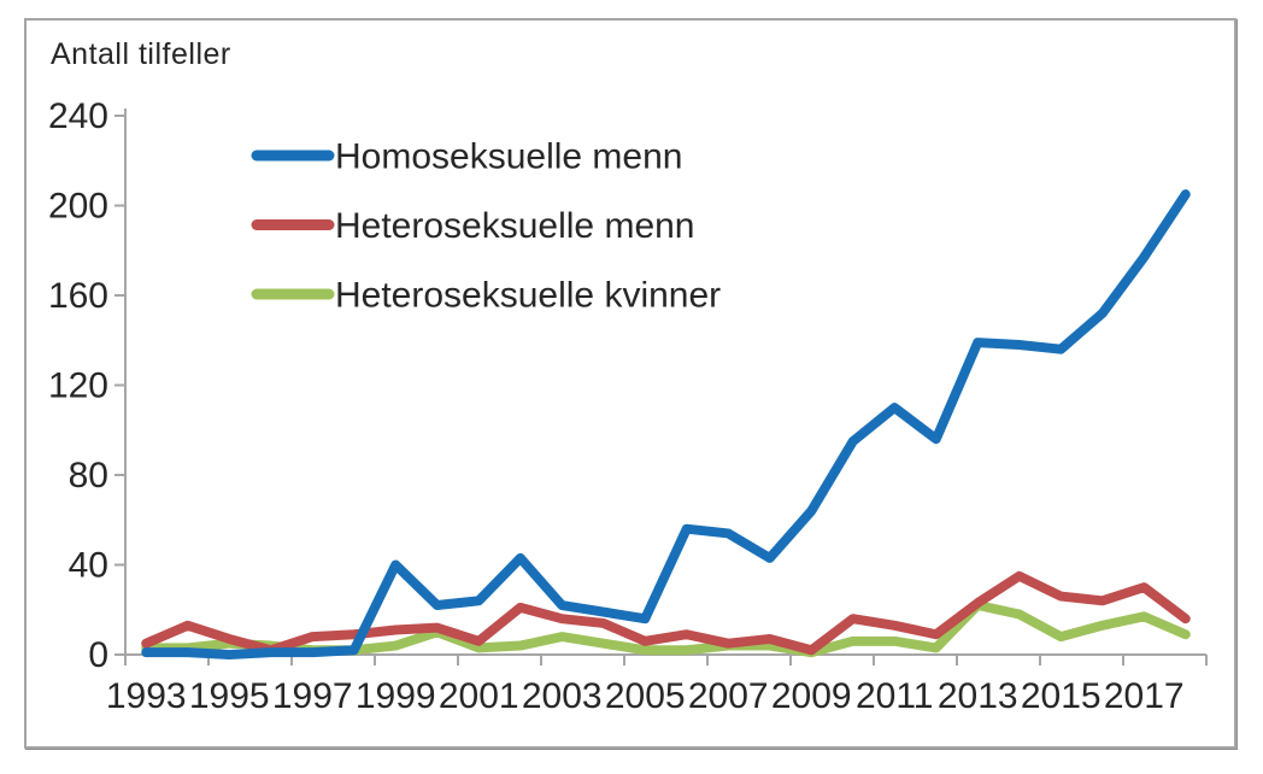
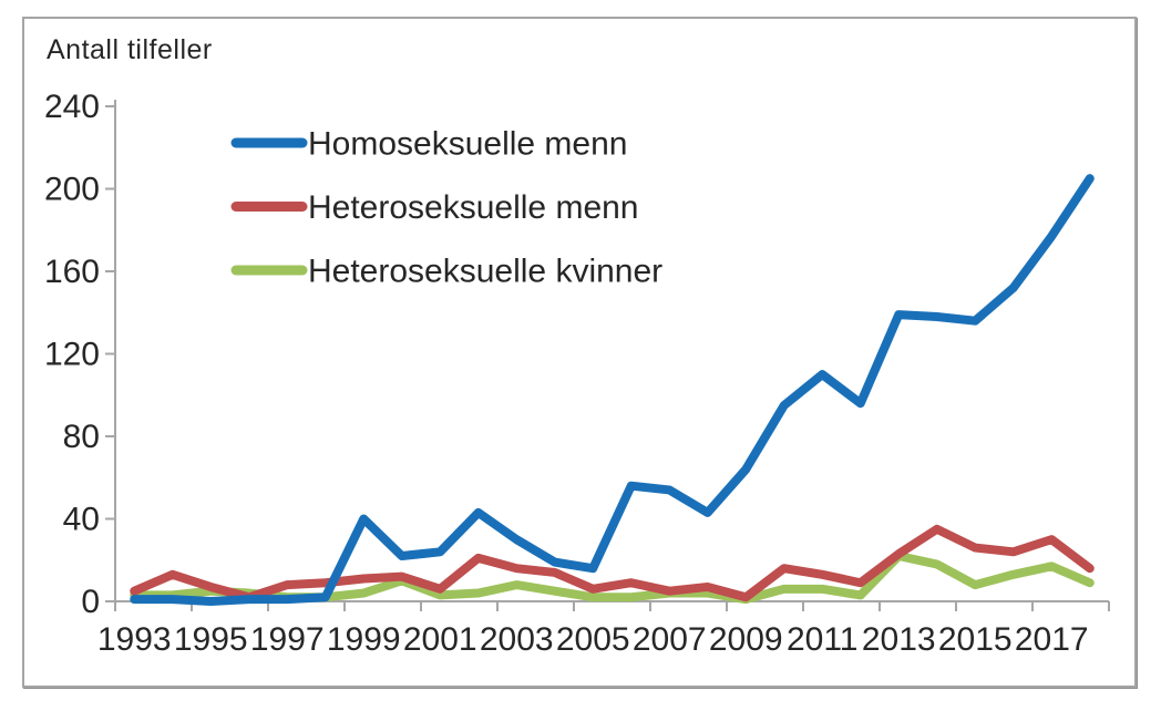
Homoseksuelle menn/2003: 22 -> 30
